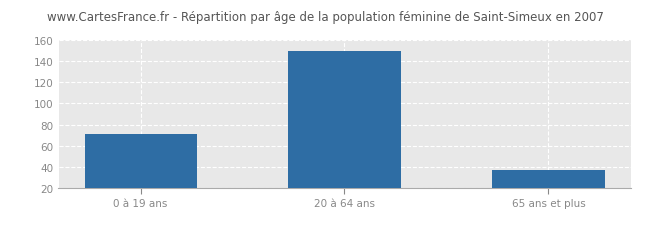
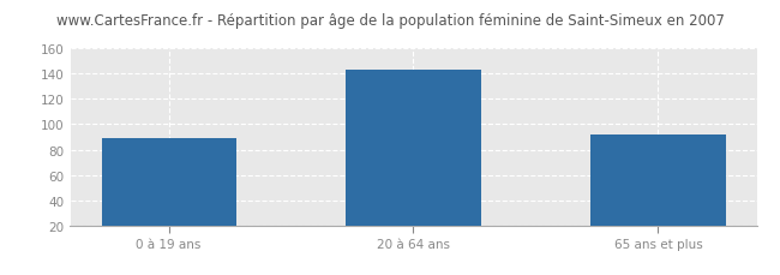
0 à 19 ans: 71 -> 89
20 à 64 ans: 150 -> 143
65 ans et plus: 37 -> 92
